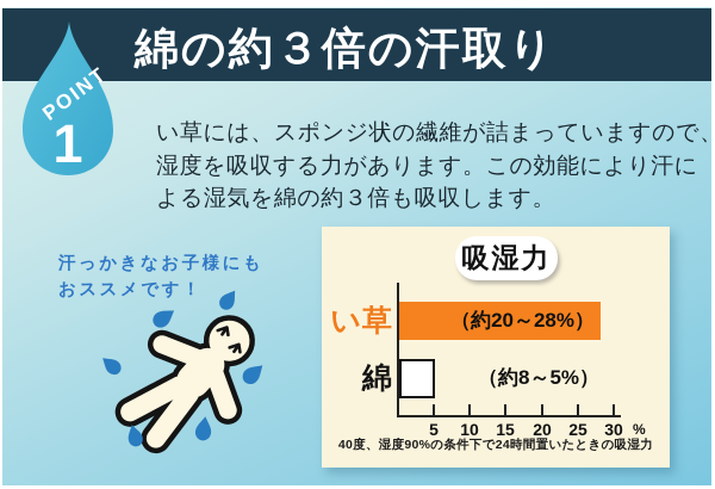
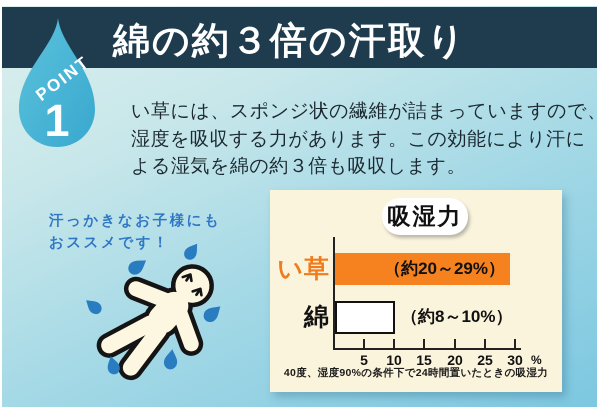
い草: 28 -> 29
綿: 5 -> 10
